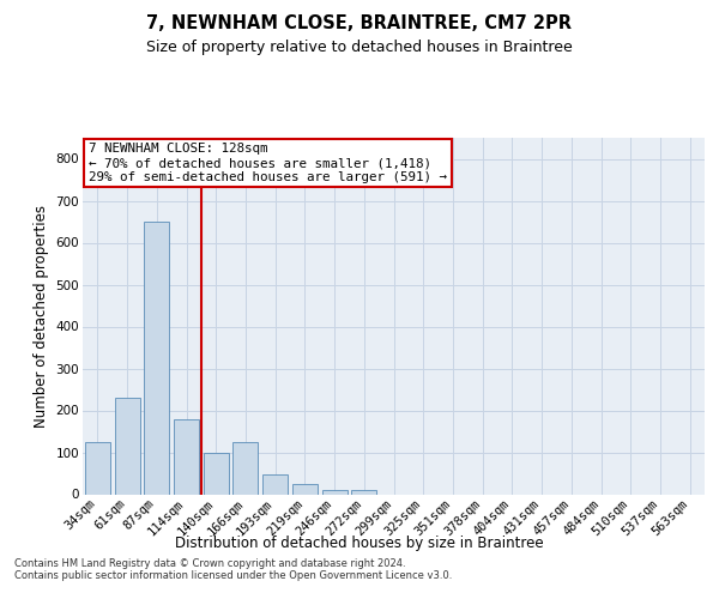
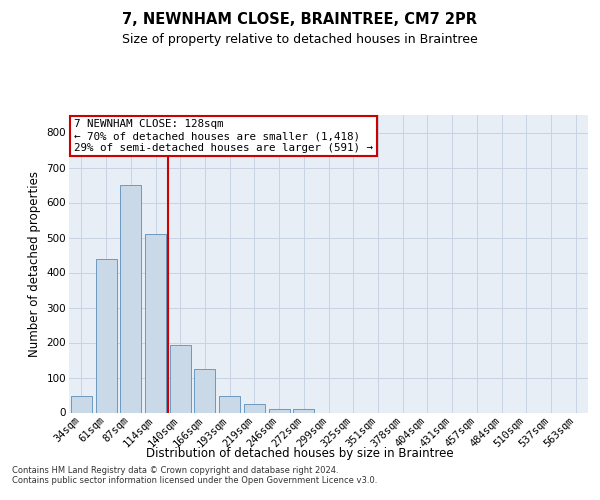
34sqm: 125 -> 48
61sqm: 230 -> 438
114sqm: 180 -> 510
140sqm: 100 -> 193
